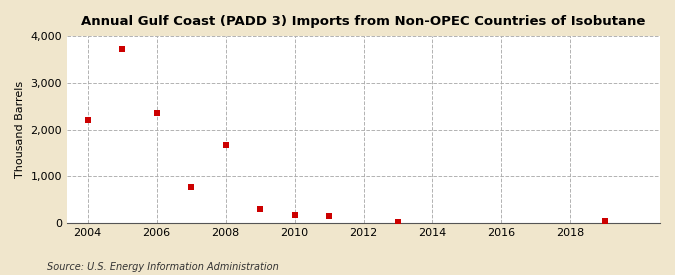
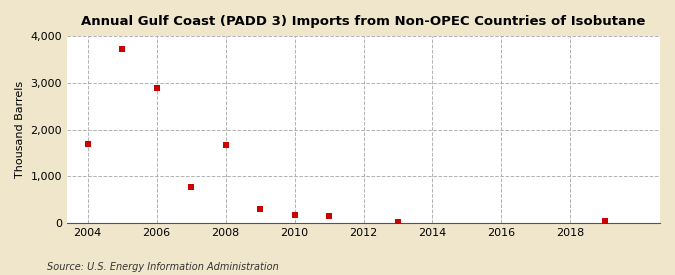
2004: 2,200 -> 1,700
2006: 2,350 -> 2,900
